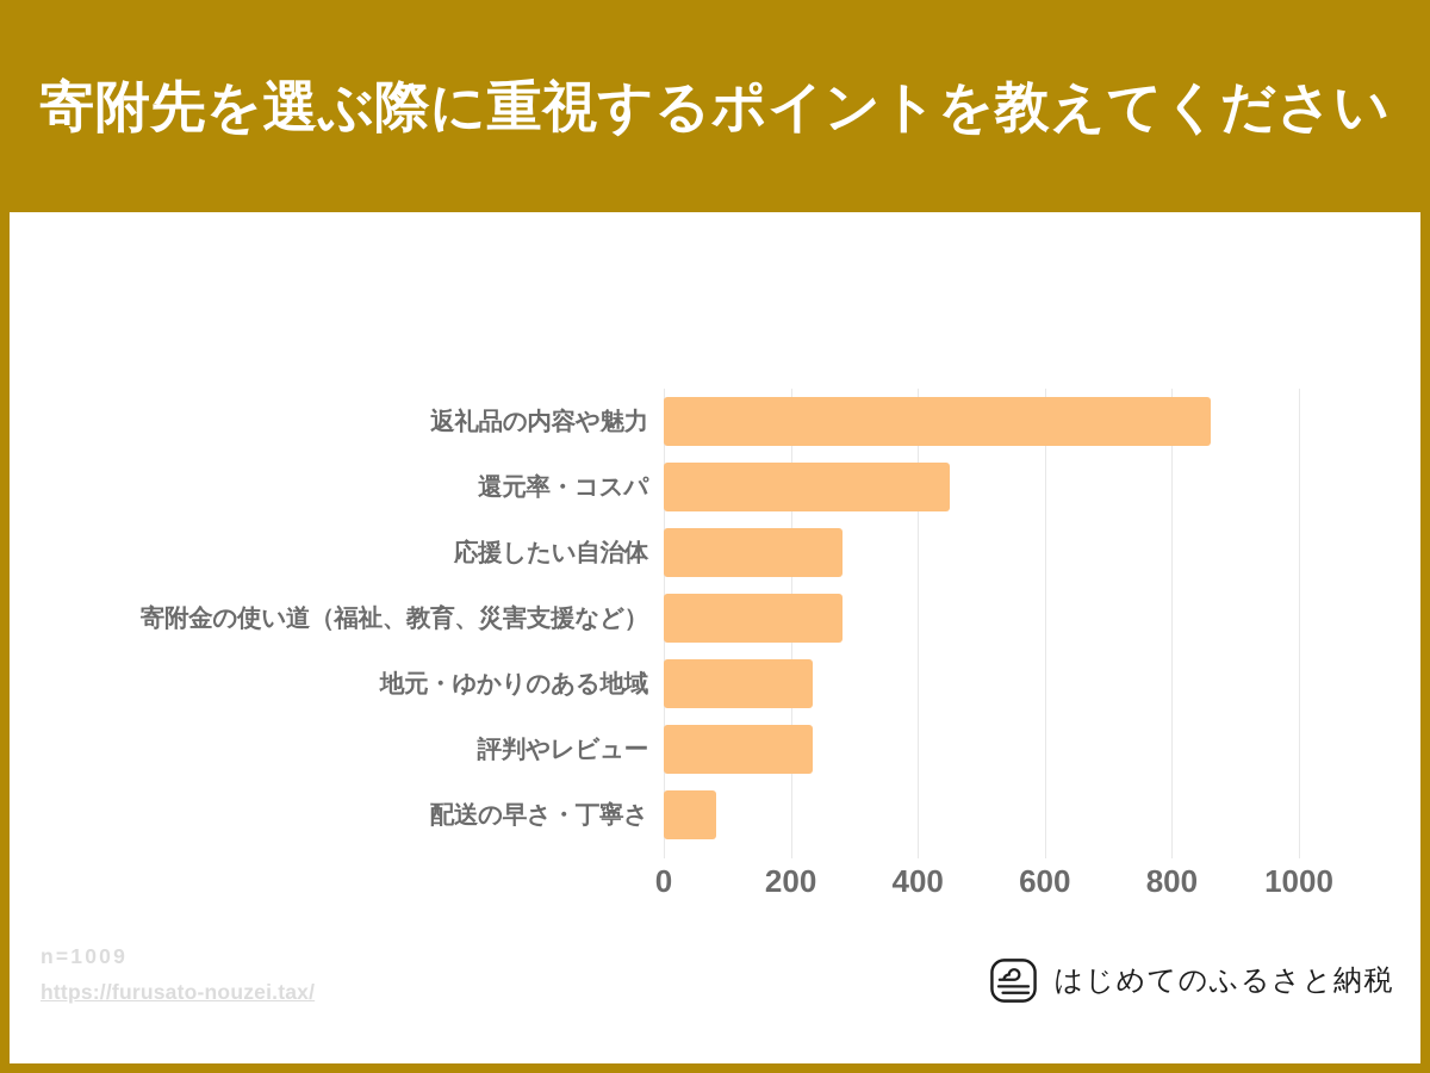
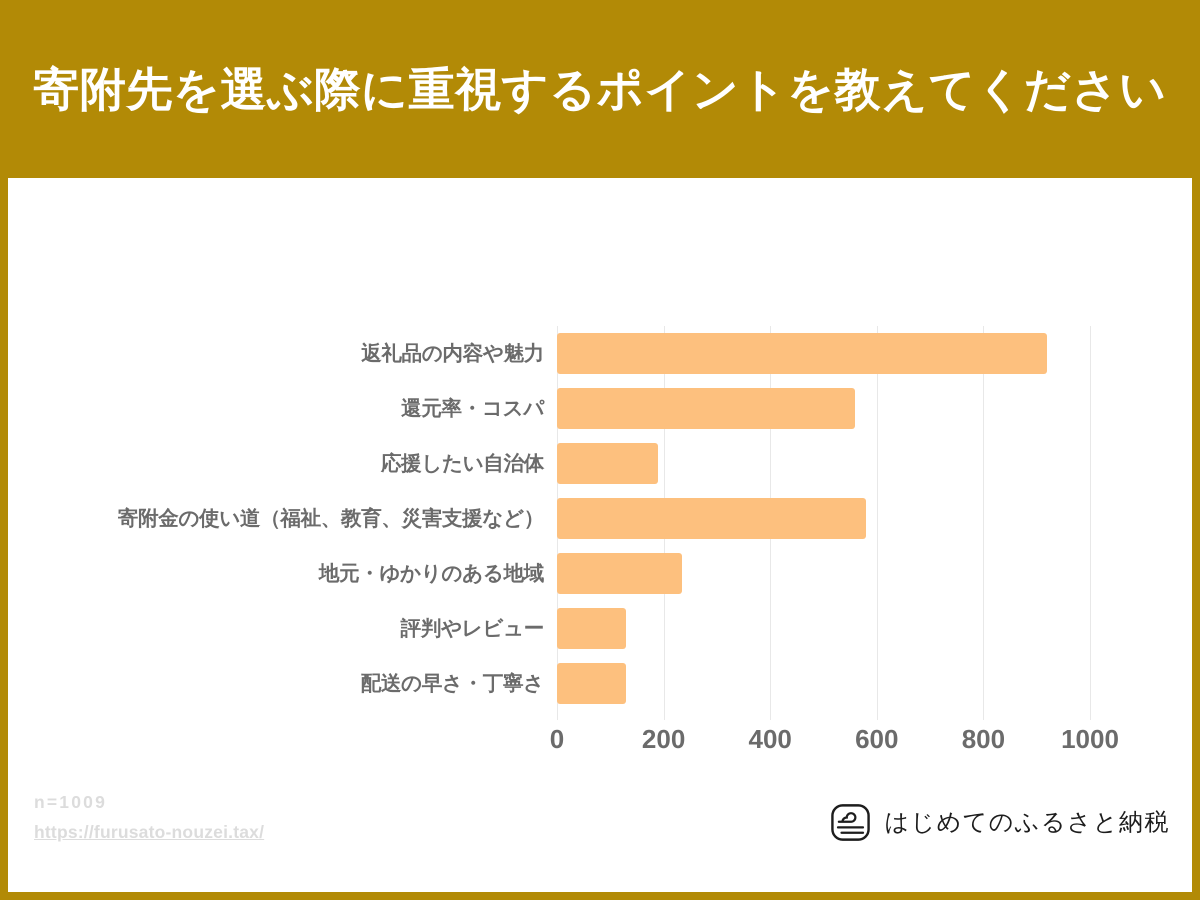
返礼品の内容や魅力: 860 -> 920
還元率・コスパ: 450 -> 560
応援したい自治体: 280 -> 190
寄附金の使い道（福祉、教育、災害支援など）: 280 -> 580
評判やレビュー: 240 -> 130
配送の早さ・丁寧さ: 80 -> 130
